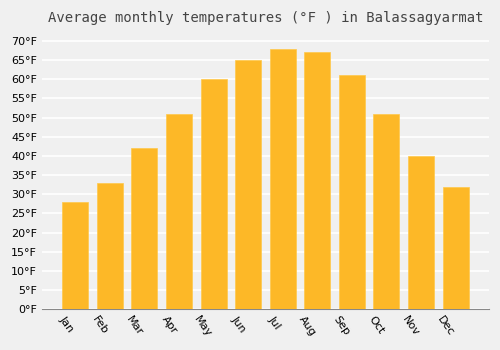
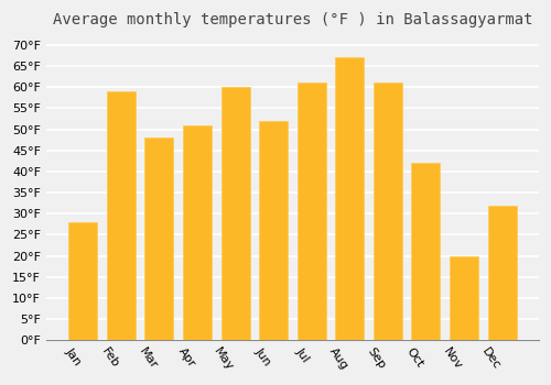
Feb: 33°F -> 59°F
Mar: 42°F -> 48°F
Jun: 65°F -> 52°F
Jul: 68°F -> 61°F
Oct: 51°F -> 42°F
Nov: 40°F -> 20°F
